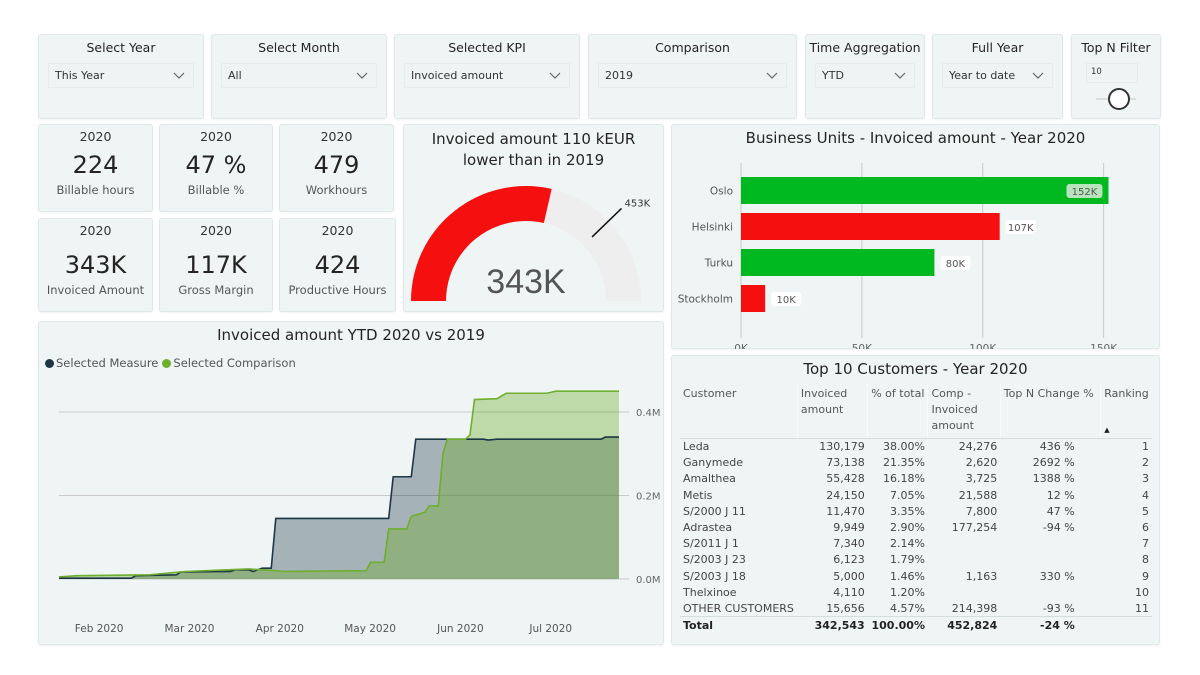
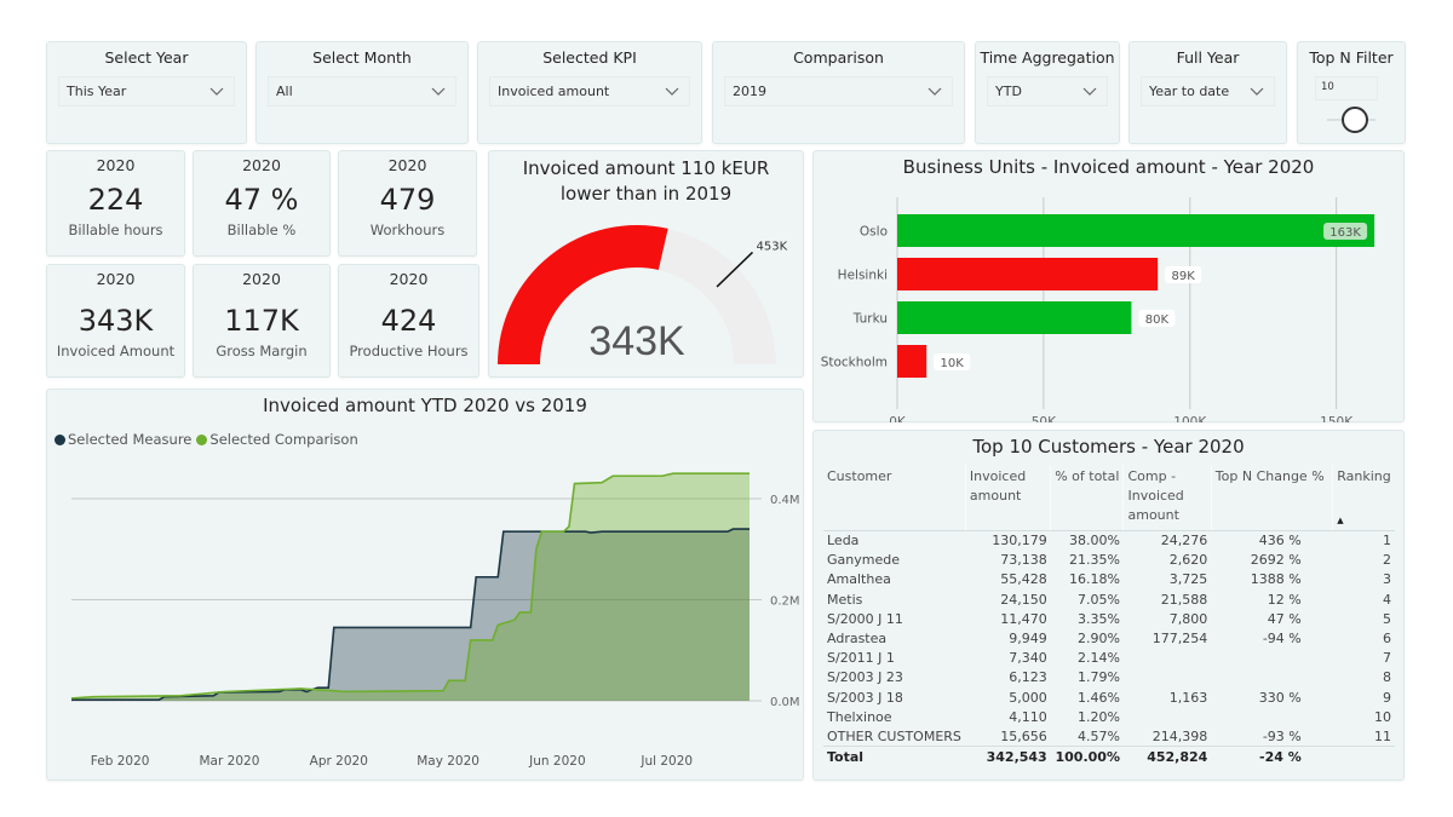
Business Units - Invoiced amount - Year 2020/Oslo: 152K -> 163K
Business Units - Invoiced amount - Year 2020/Helsinki: 107K -> 89K
